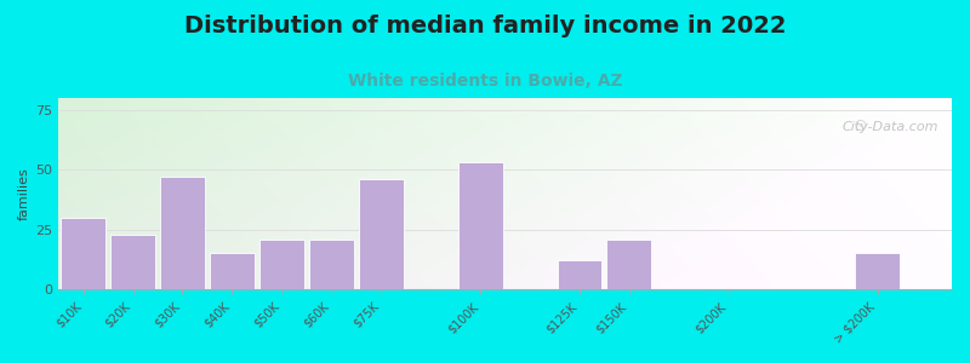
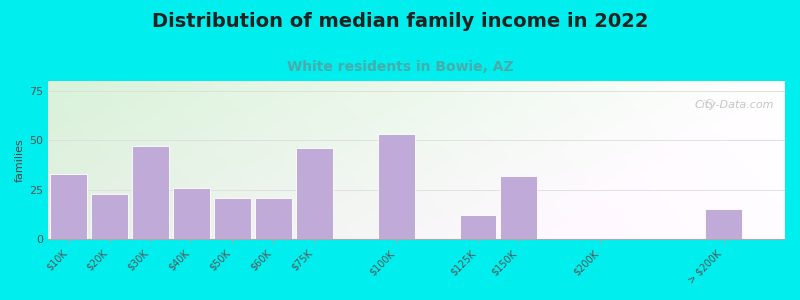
$10K: 30 -> 33
$40K: 15 -> 26
$150K: 21 -> 32
